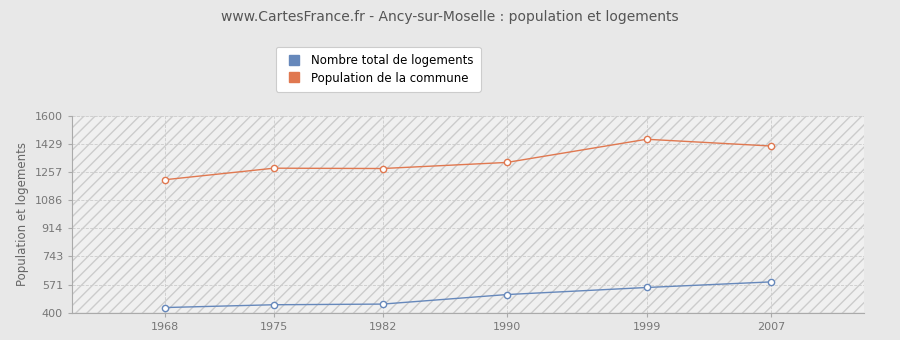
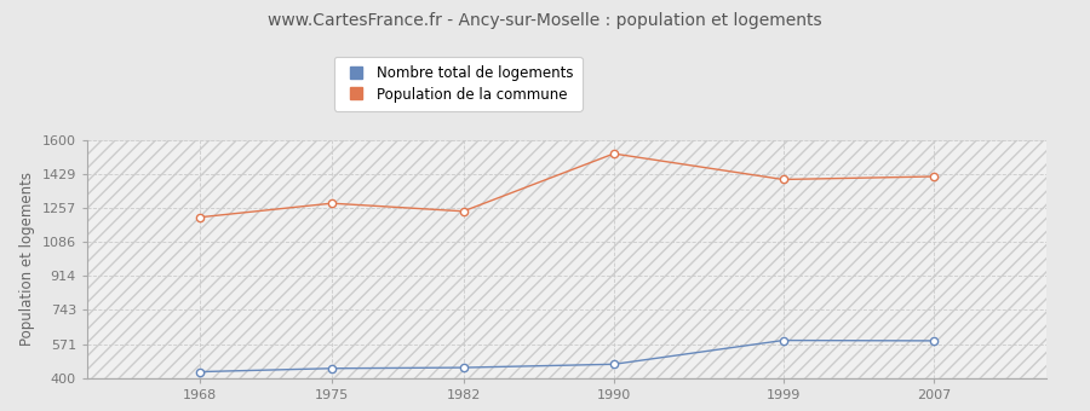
Population de la commune/1982: 1280 -> 1240
Nombre total de logements/1990: 510 -> 470
Population de la commune/1990: 1320 -> 1530
Nombre total de logements/1999: 550 -> 590
Population de la commune/1999: 1460 -> 1400
